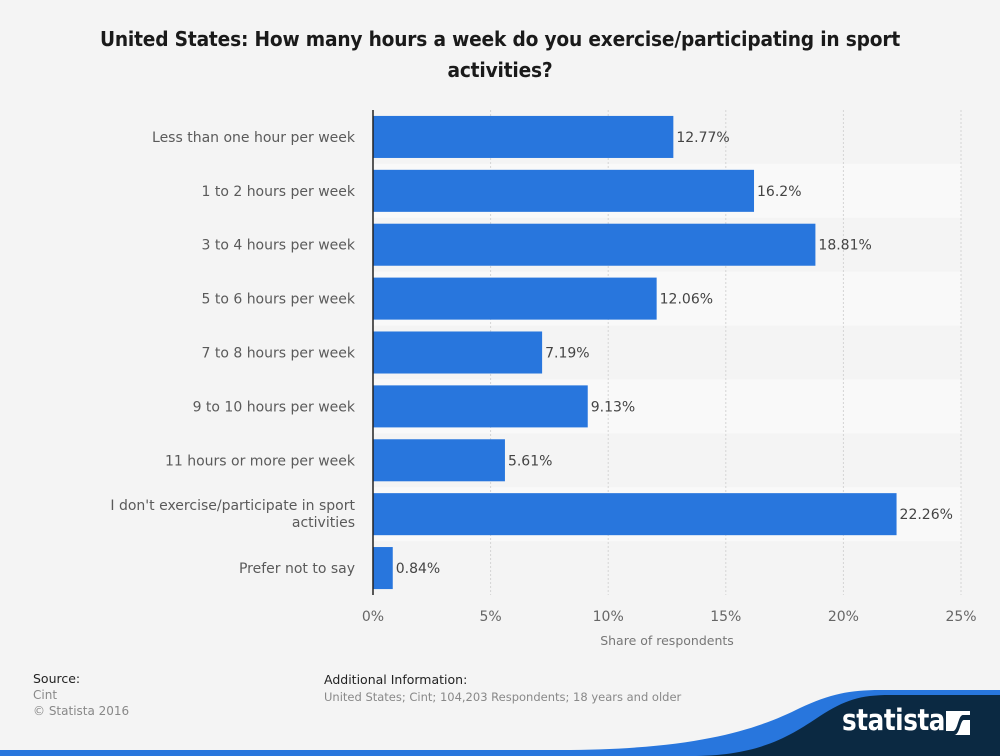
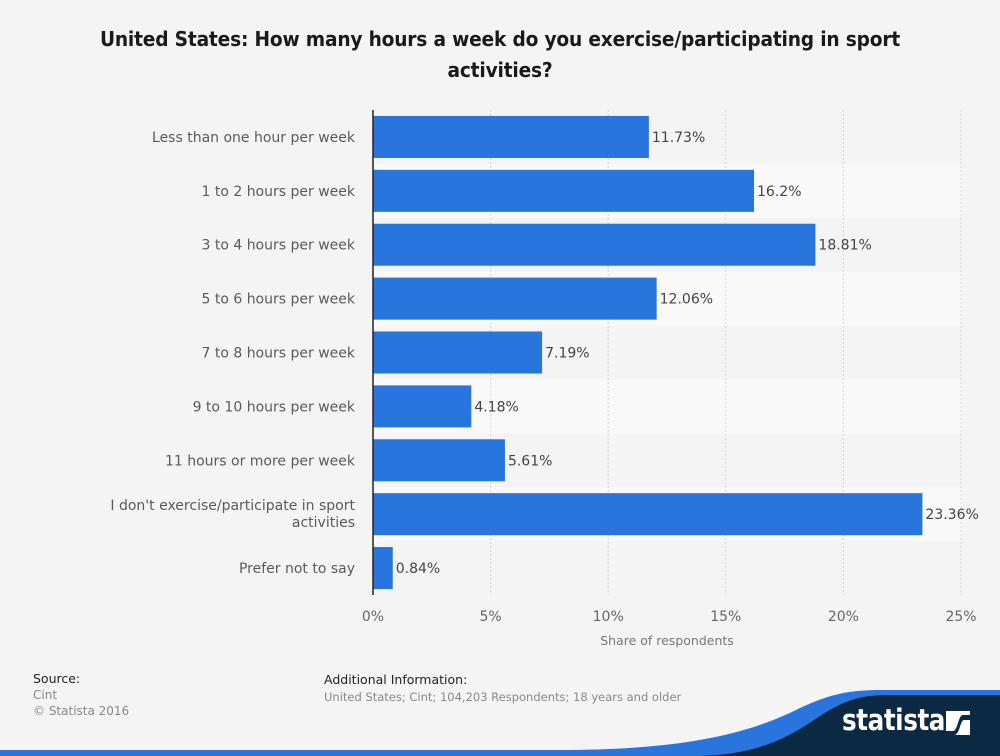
Less than one hour per week: 12.77% -> 11.73%
9 to 10 hours per week: 9.13% -> 4.18%
I don't exercise/participate in sport activities: 22.26% -> 23.36%
